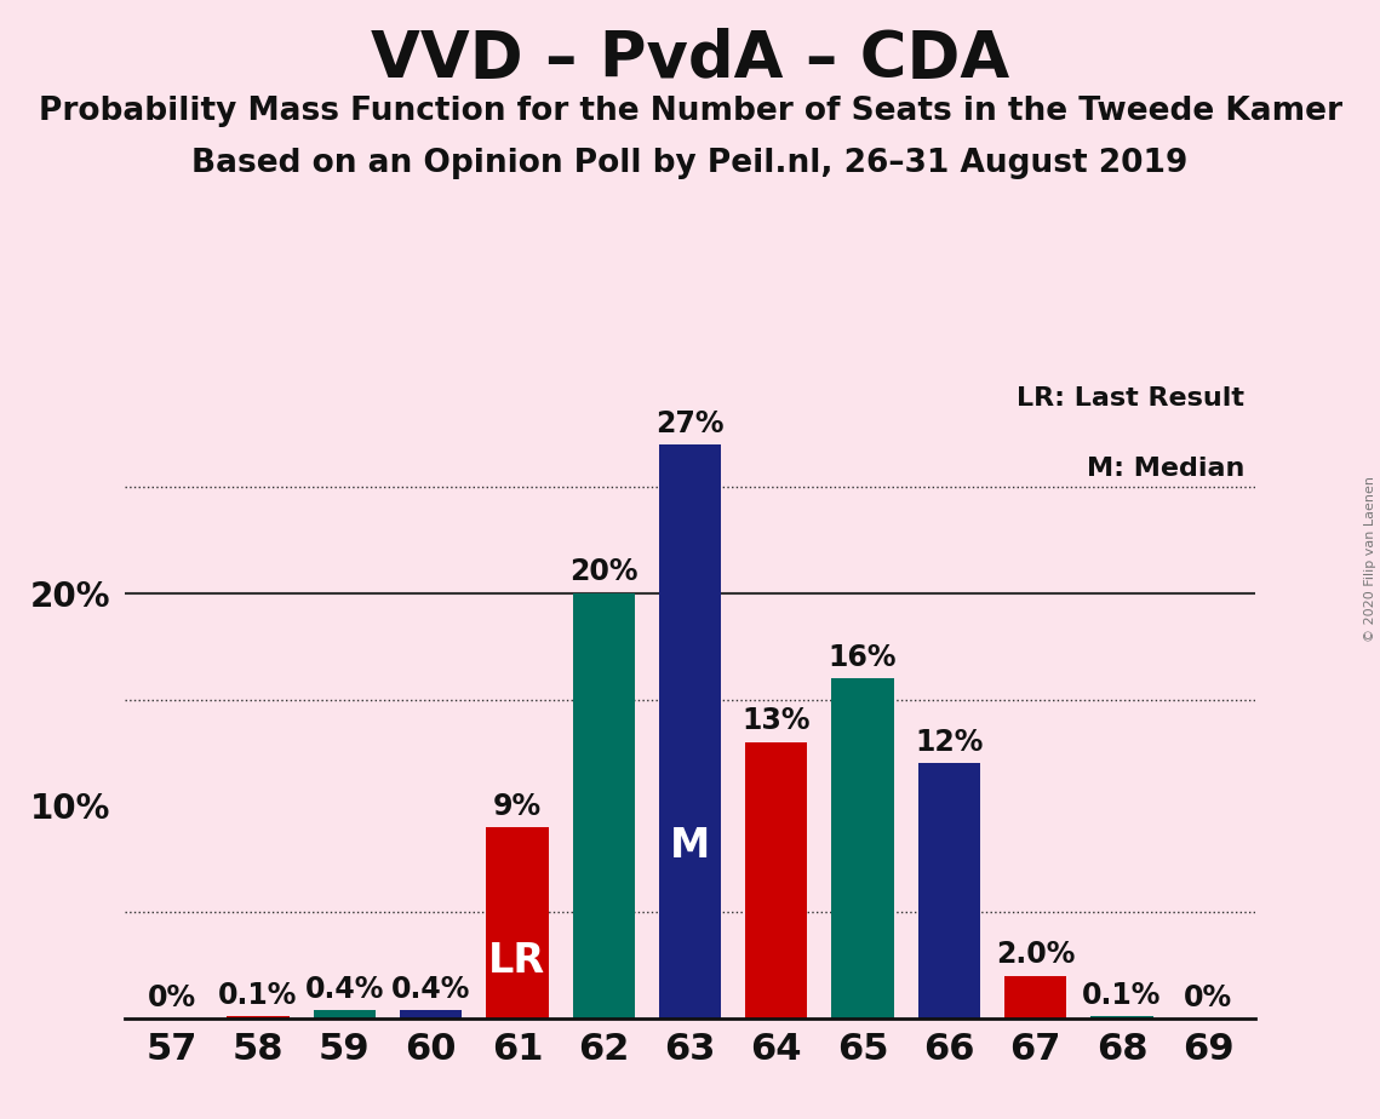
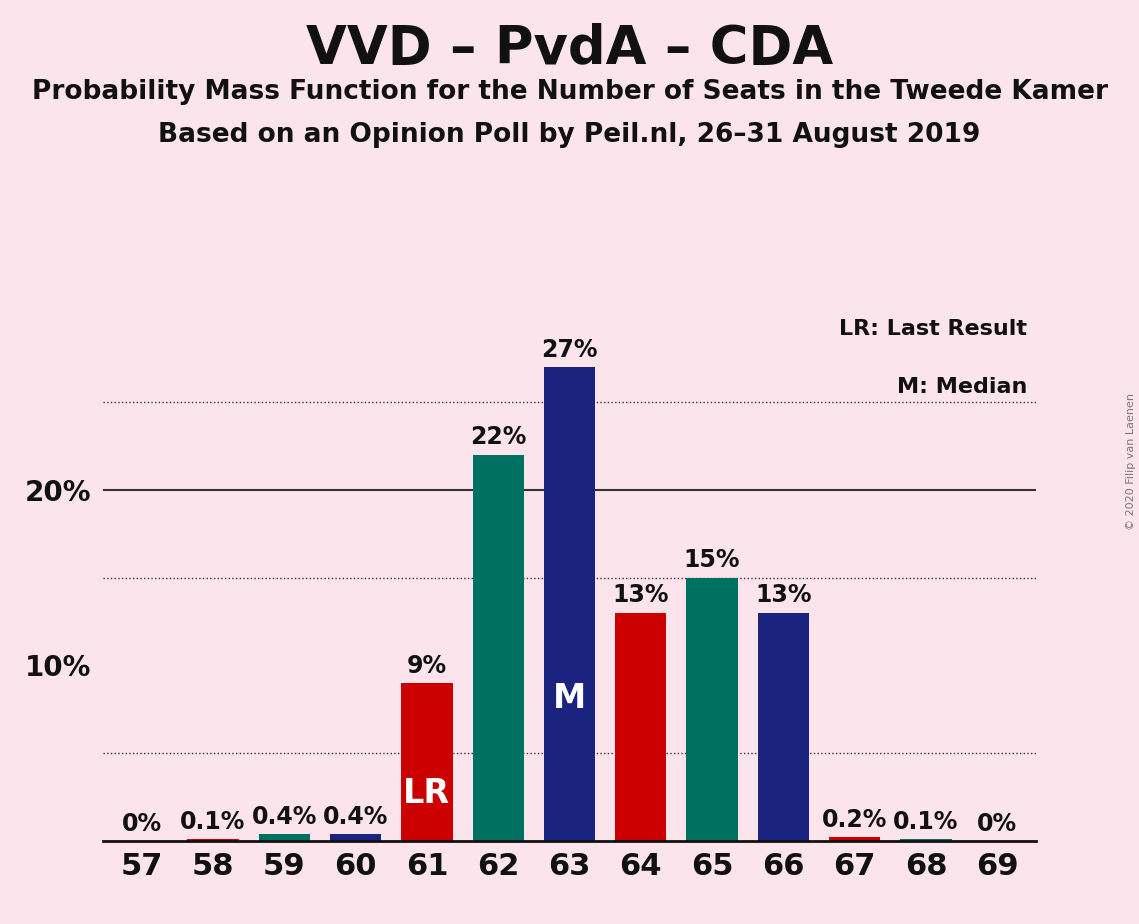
62: 20% -> 22%
65: 16% -> 15%
66: 12% -> 13%
67: 2.0% -> 0.2%
